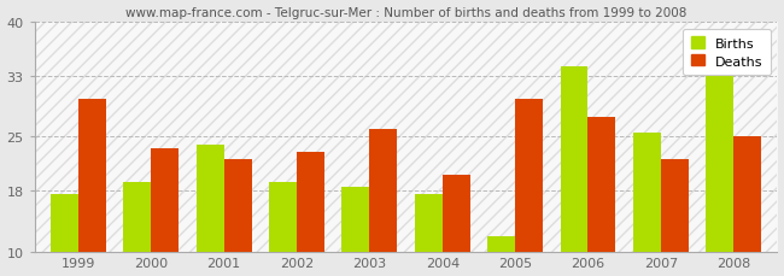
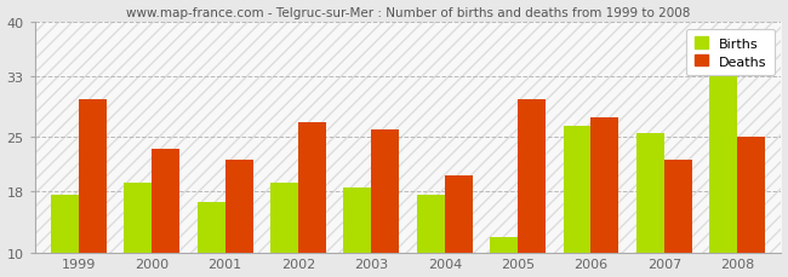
Births/2001: 24.0 -> 16.5
Deaths/2002: 23.0 -> 27.0
Births/2006: 34.2 -> 26.5
